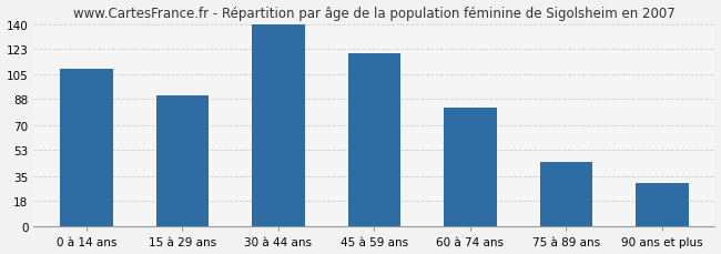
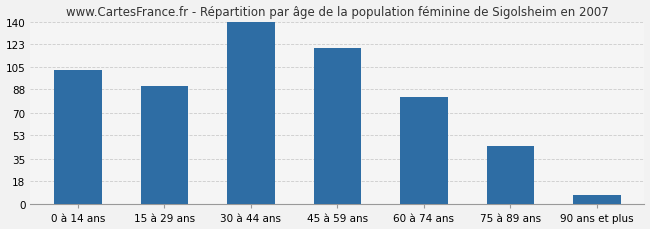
0 à 14 ans: 109 -> 103
90 ans et plus: 30 -> 7
